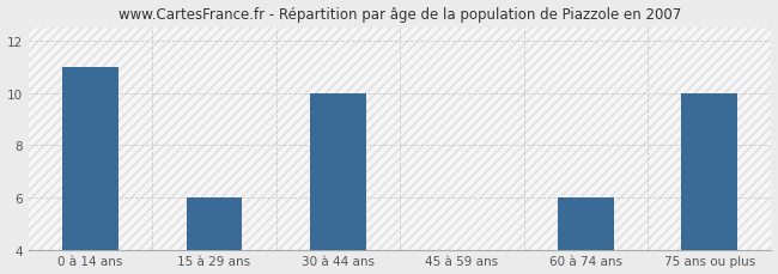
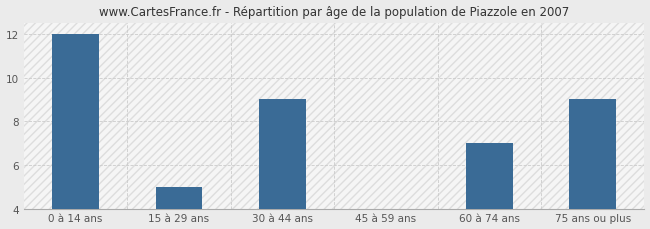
0 à 14 ans: 11.00 -> 12.00
15 à 29 ans: 6.00 -> 5.00
30 à 44 ans: 10.00 -> 9.00
60 à 74 ans: 6.00 -> 7.00
75 ans ou plus: 10.00 -> 9.00
